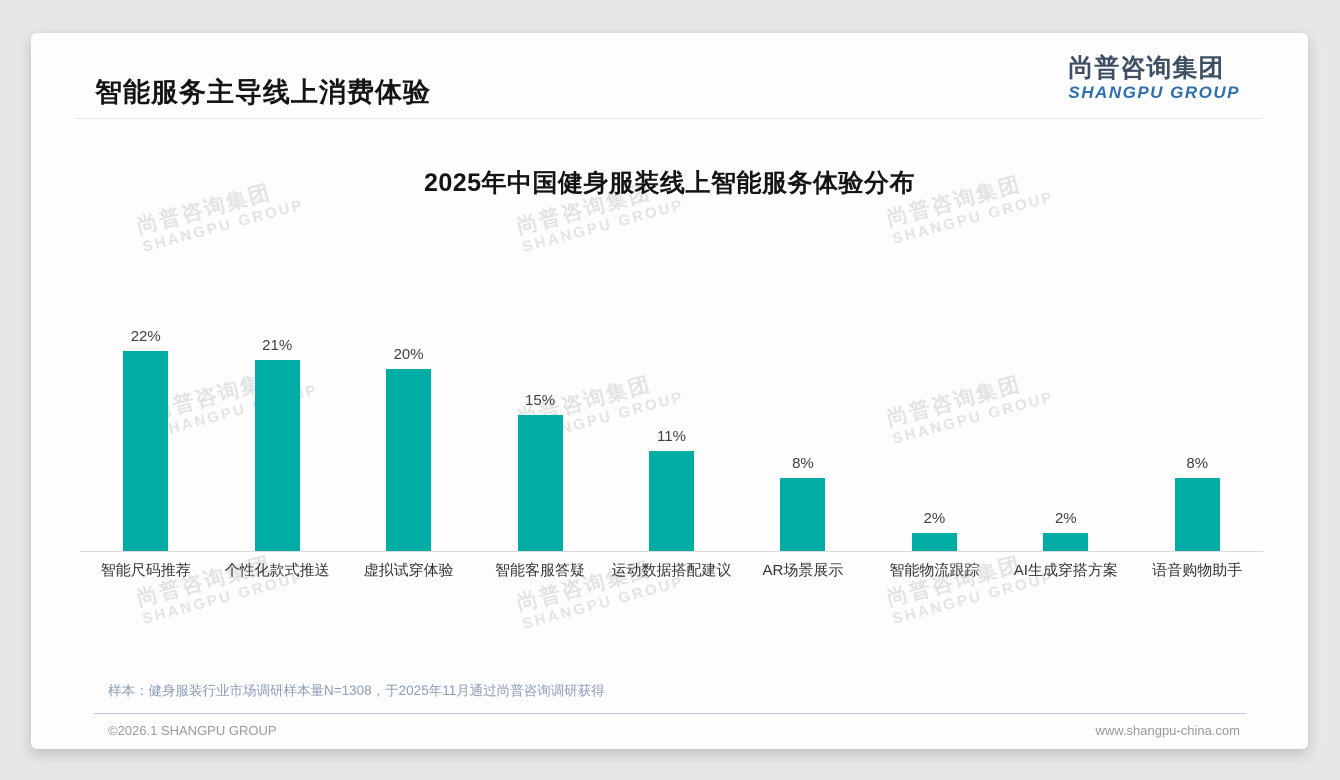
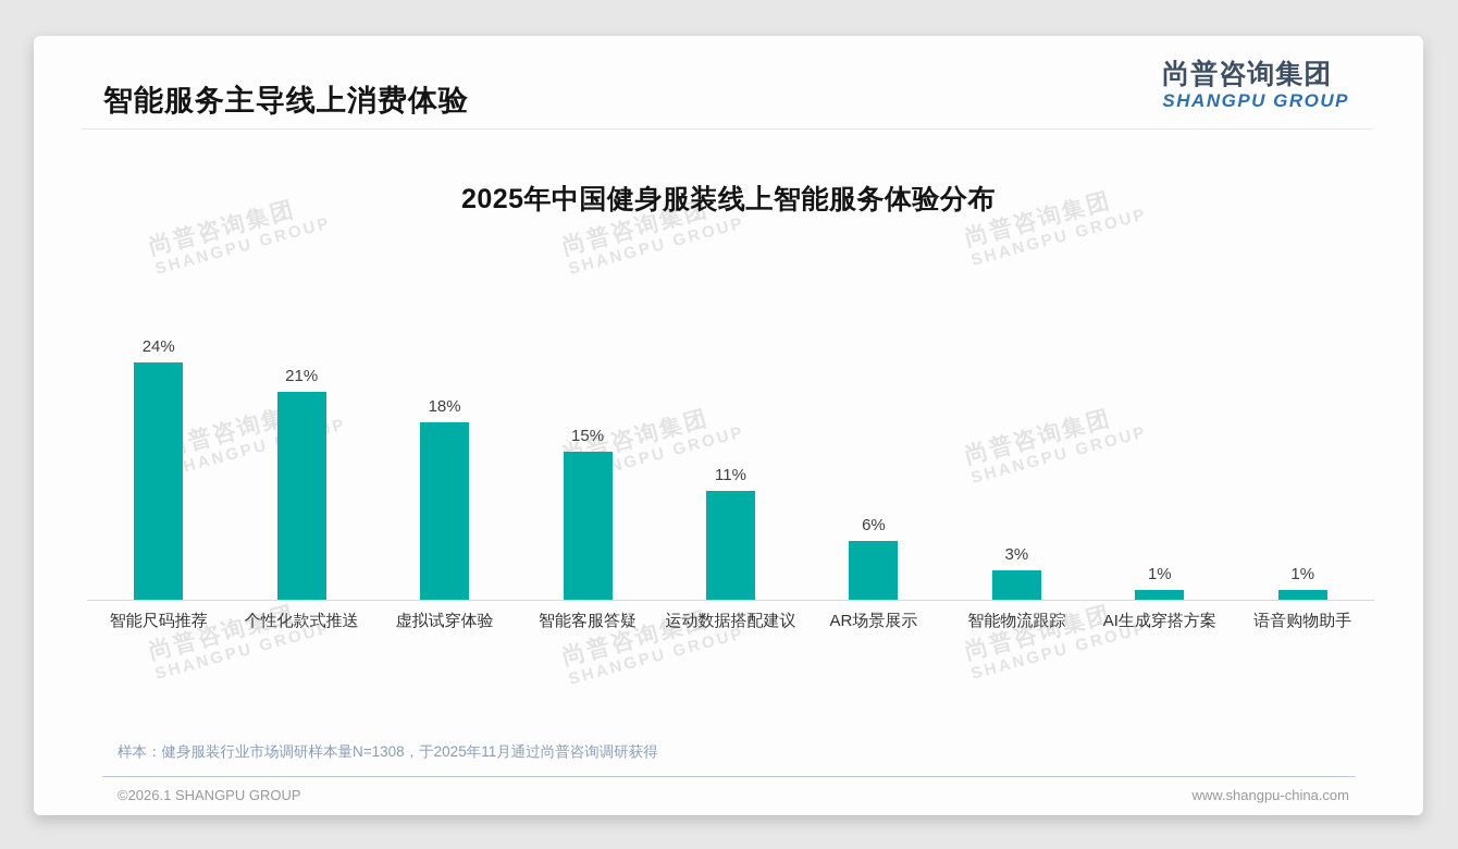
智能尺码推荐: 22% -> 24%
虚拟试穿体验: 20% -> 18%
AR场景展示: 8% -> 6%
智能物流跟踪: 2% -> 3%
AI生成穿搭方案: 2% -> 1%
语音购物助手: 8% -> 1%
